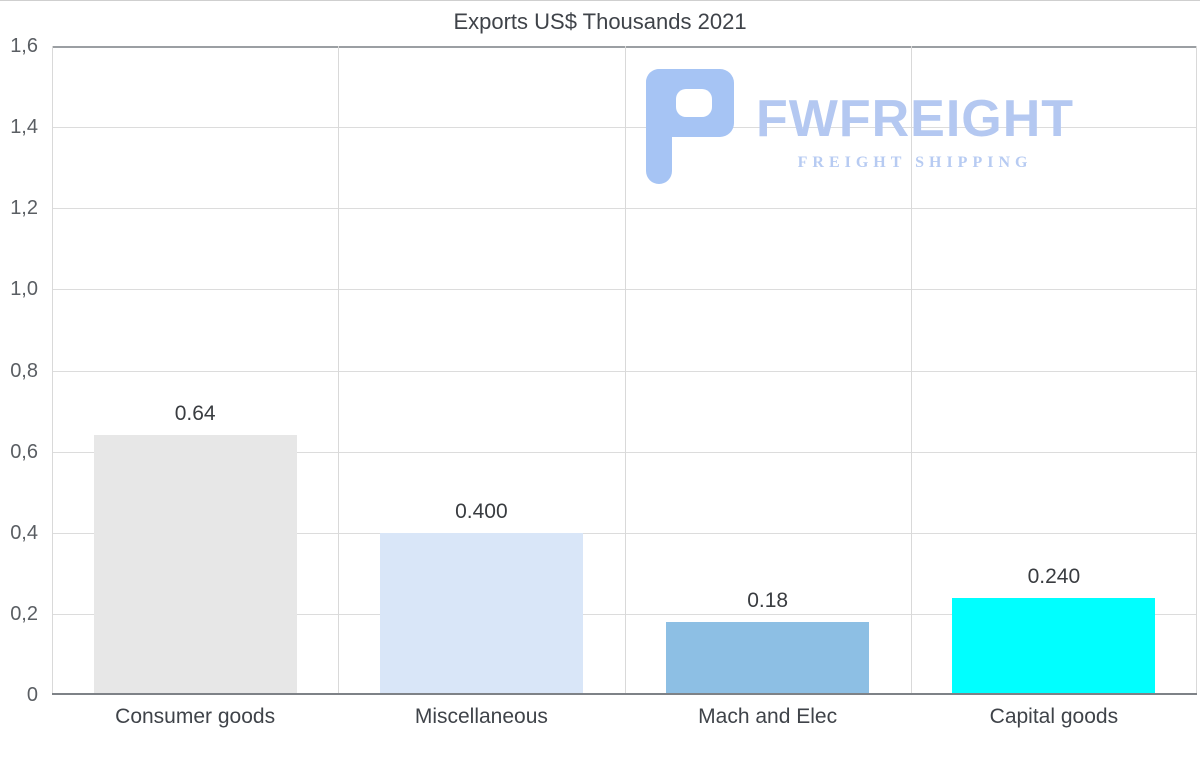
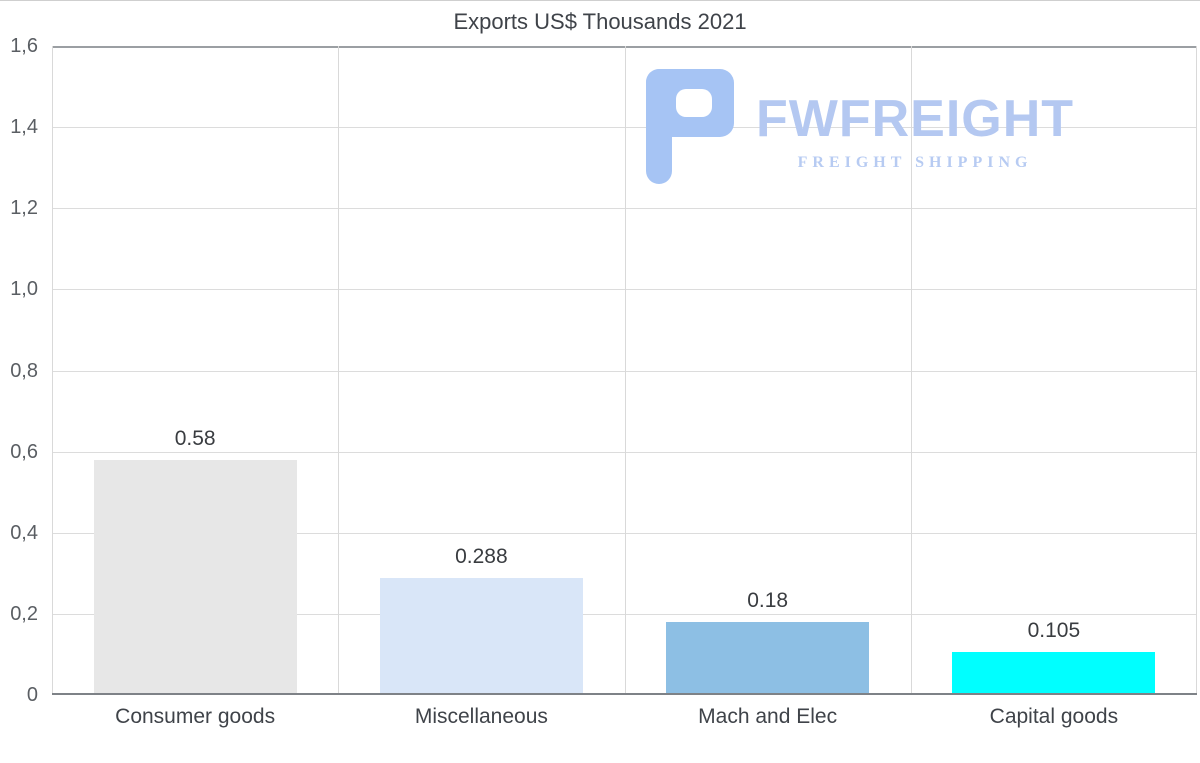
Consumer goods: 0.64 -> 0.58
Miscellaneous: 0.400 -> 0.288
Capital goods: 0.240 -> 0.105
